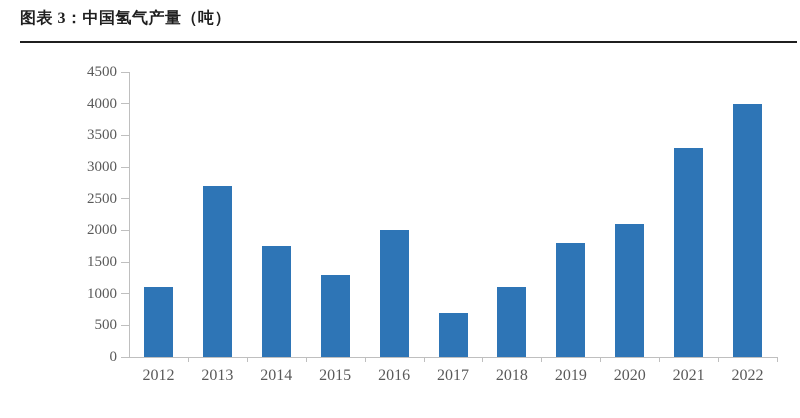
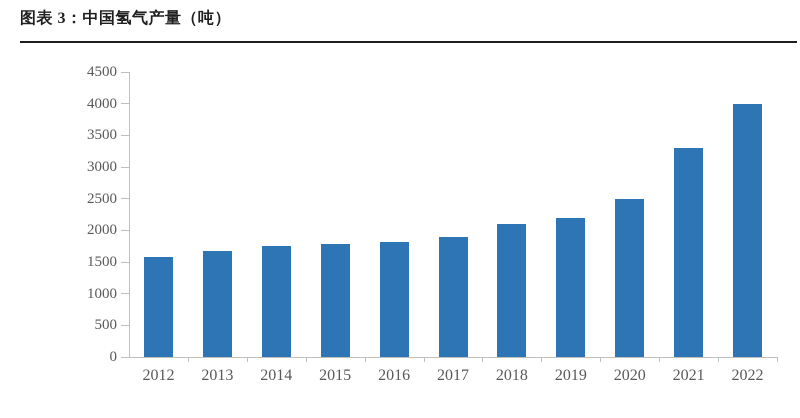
2012: 1100 -> 1600
2013: 2700 -> 1700
2015: 1300 -> 1800
2016: 2000 -> 1800
2017: 700 -> 1900
2018: 1100 -> 2100
2019: 1800 -> 2200
2020: 2100 -> 2500
